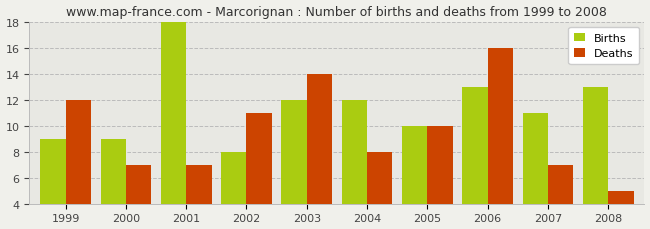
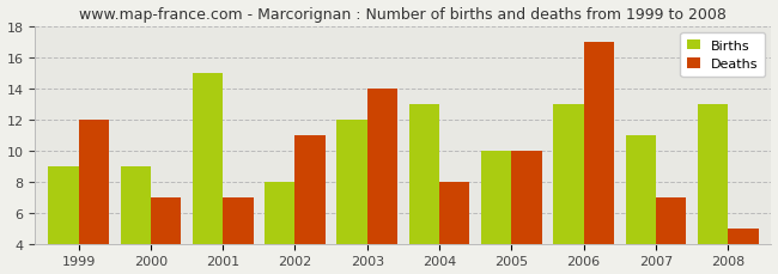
Births/2001: 18 -> 15
Births/2004: 12 -> 13
Deaths/2006: 16 -> 17
